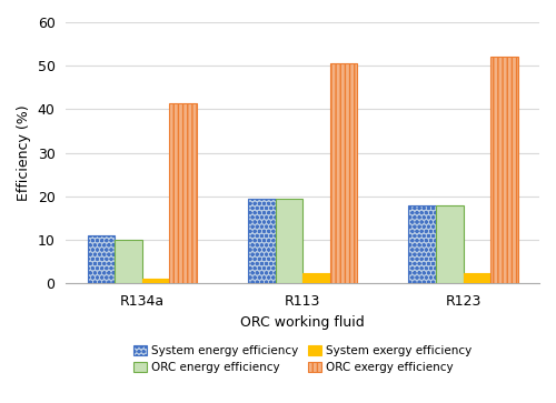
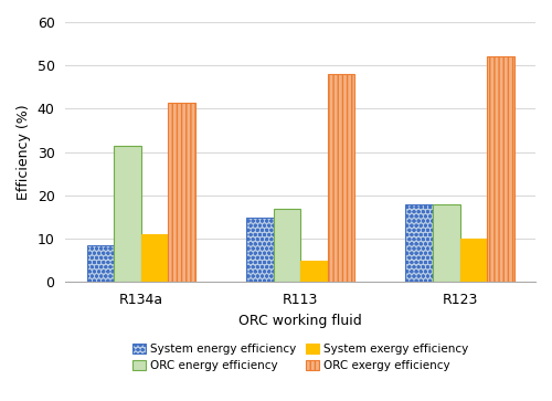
System energy efficiency/R134a: 11.0 -> 8.5
ORC energy efficiency/R134a: 10.0 -> 31.5
System exergy efficiency/R134a: 1.2 -> 11.0
System energy efficiency/R113: 19.5 -> 15.0
ORC energy efficiency/R113: 19.5 -> 17.0
System exergy efficiency/R113: 2.5 -> 5.0
ORC exergy efficiency/R113: 50.5 -> 48.0
System exergy efficiency/R123: 2.5 -> 10.0
